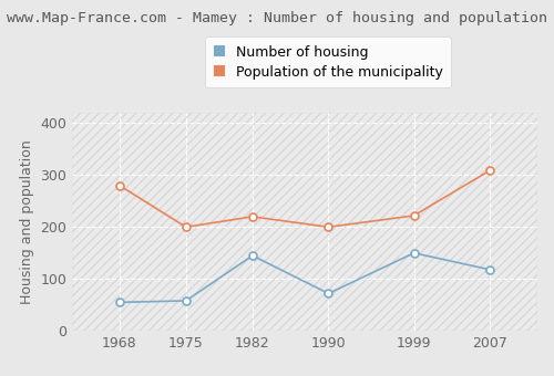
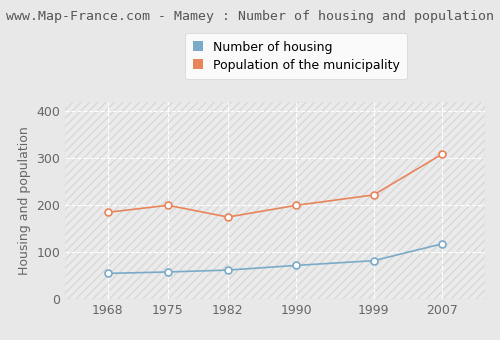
Population of the municipality/1968: 280 -> 185
Number of housing/1982: 145 -> 62
Population of the municipality/1982: 220 -> 175
Number of housing/1999: 150 -> 82
